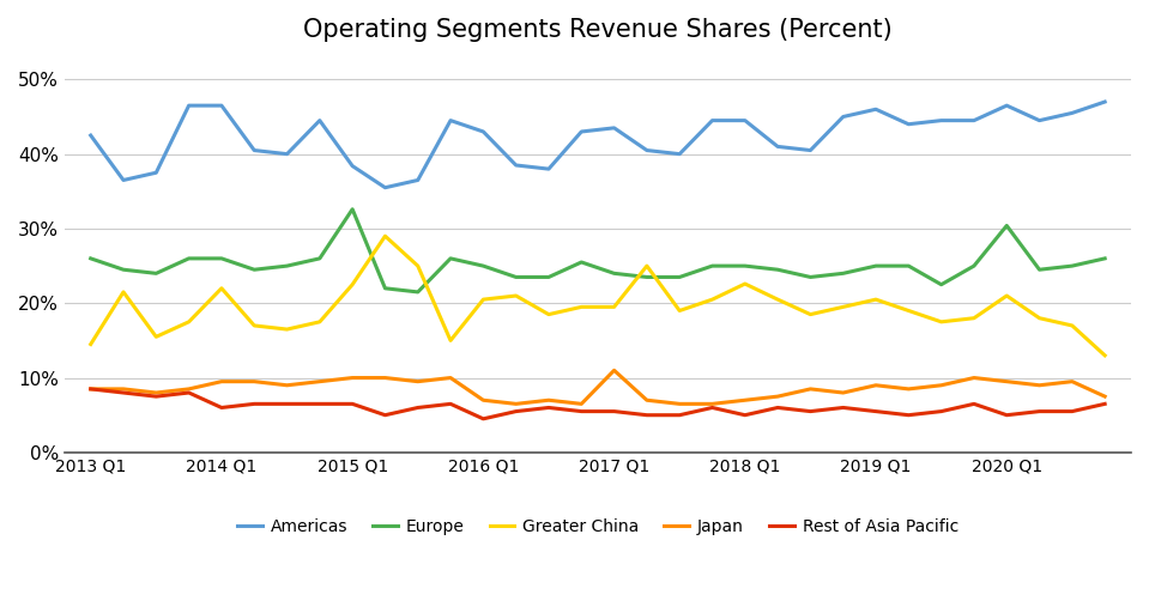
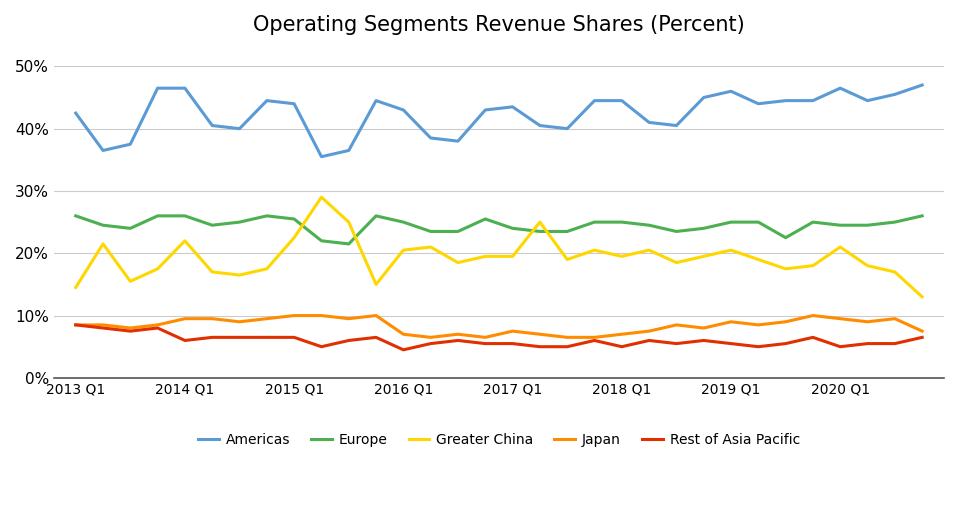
Americas/2015 Q1: 38.4% -> 44.0%
Europe/2015 Q1: 32.6% -> 25.5%
Japan/2017 Q1: 11.0% -> 7.5%
Greater China/2018 Q1: 22.6% -> 19.5%
Europe/2020 Q1: 30.4% -> 24.5%
